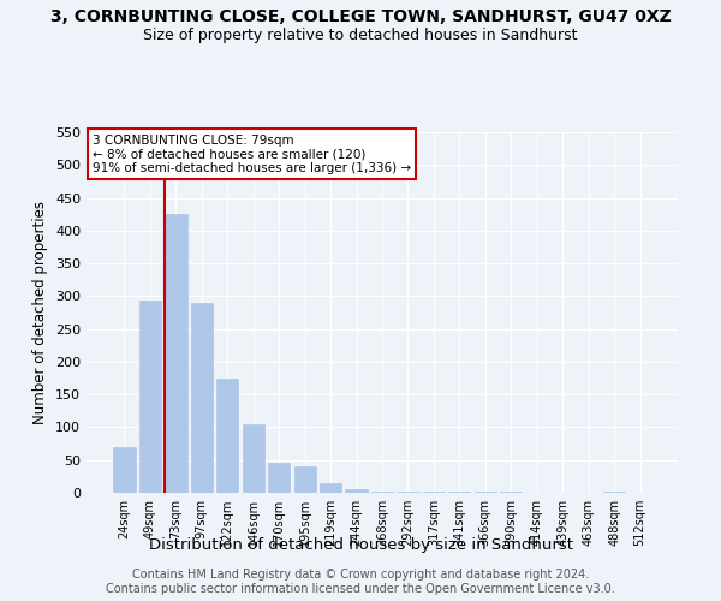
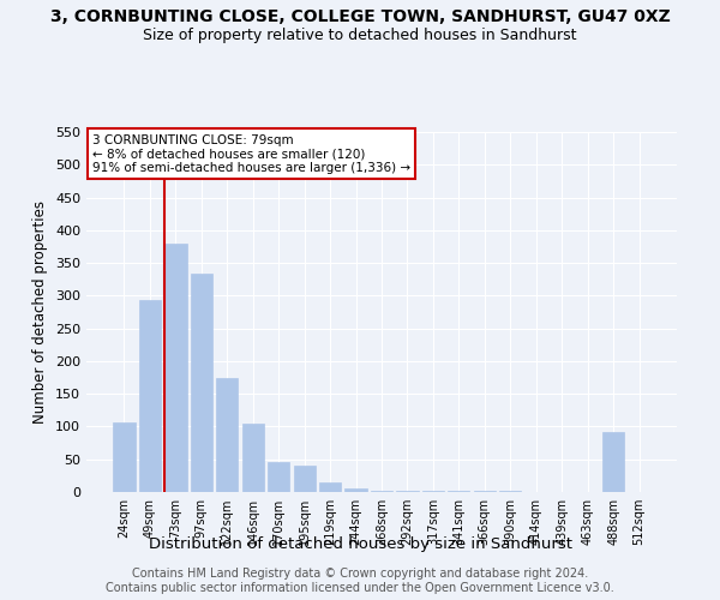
24sqm: 70 -> 106
73sqm: 425 -> 380
97sqm: 290 -> 334
488sqm: 1 -> 92
